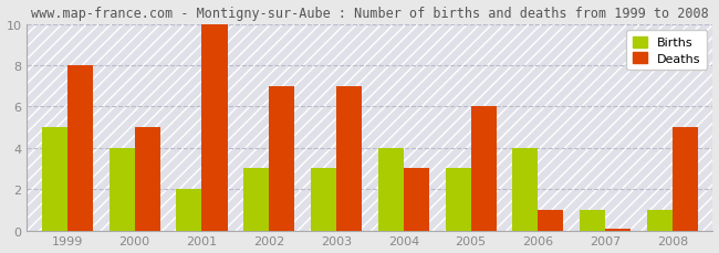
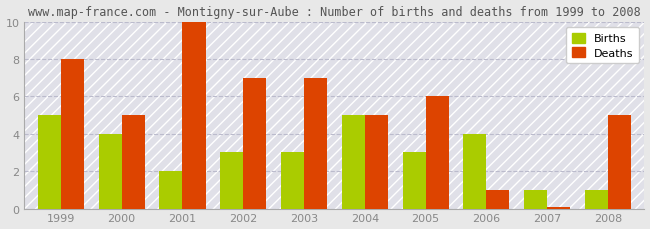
Births/2004: 4 -> 5
Deaths/2004: 3.0 -> 5.0
